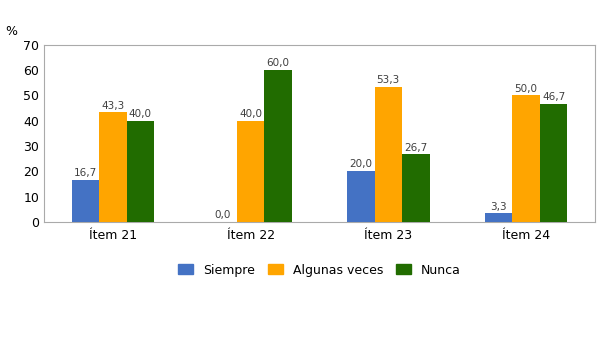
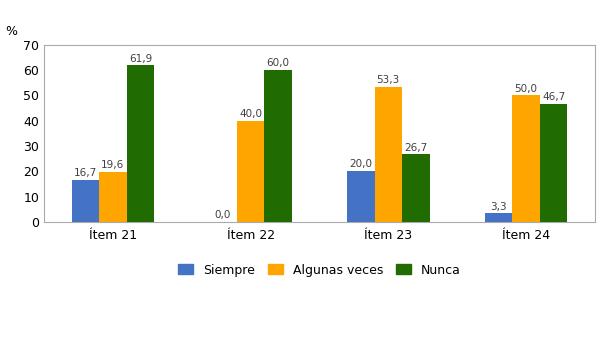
Algunas veces/Ítem 21: 43,3 -> 19,6
Nunca/Ítem 21: 40,0 -> 61,9
